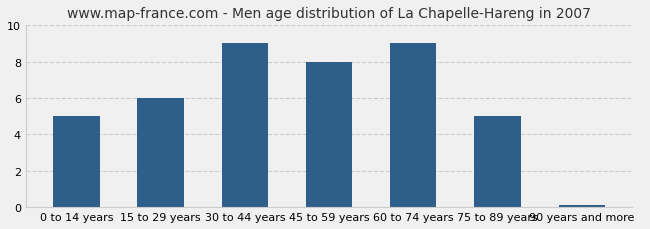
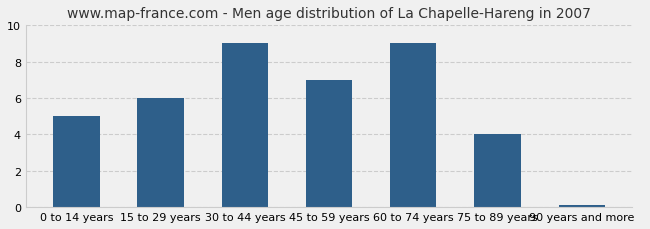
45 to 59 years: 8.0 -> 7.0
75 to 89 years: 5.0 -> 4.0
